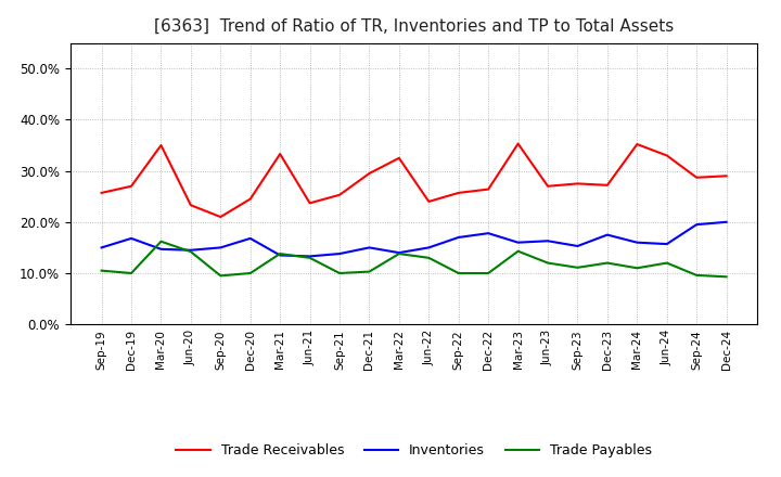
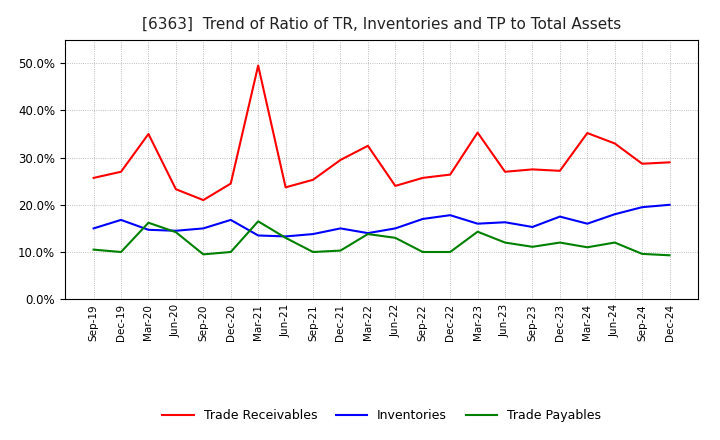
Trade Receivables/Mar-21: 33.3% -> 49.5%
Trade Payables/Mar-21: 13.8% -> 16.5%
Inventories/Jun-24: 15.7% -> 18.0%
